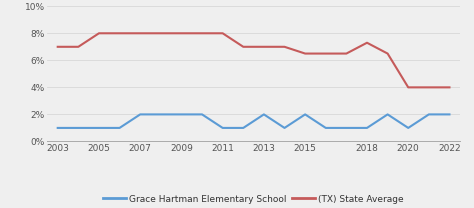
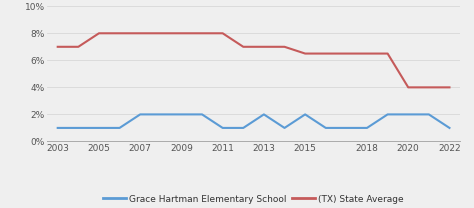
(TX) State Average/2018: 7.3% -> 6.5%
Grace Hartman Elementary School/2020: 1% -> 2%
Grace Hartman Elementary School/2022: 2% -> 1%
